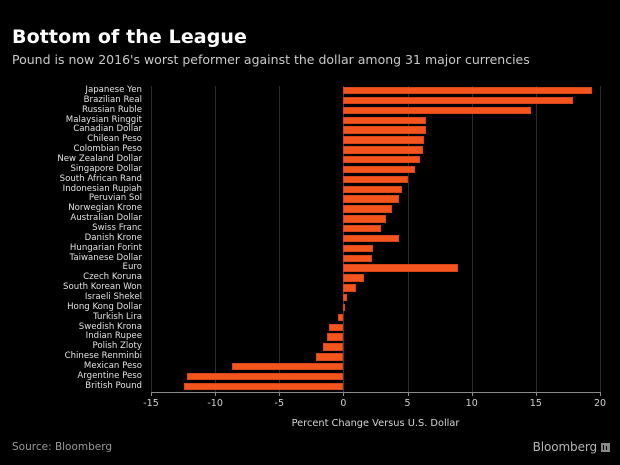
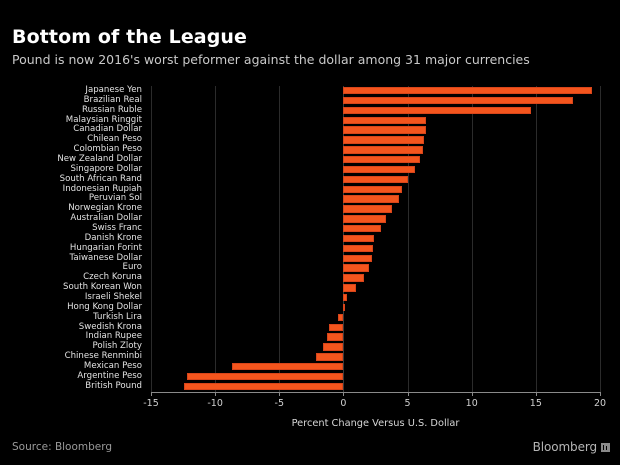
Danish Krone: 4.3 -> 2.4
Euro: 8.9 -> 2.0
